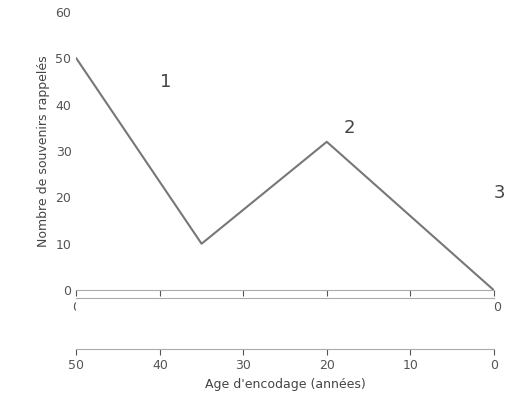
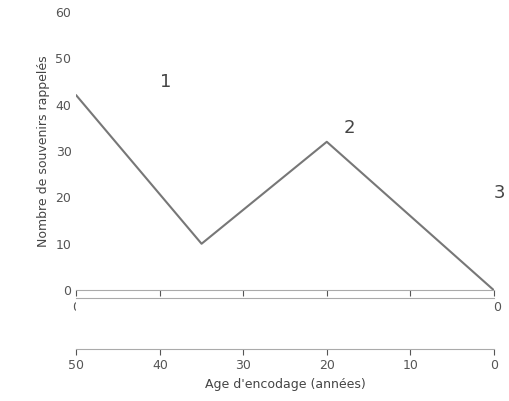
0: 50 -> 42
